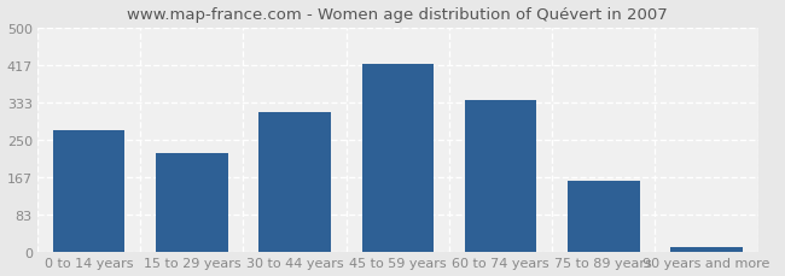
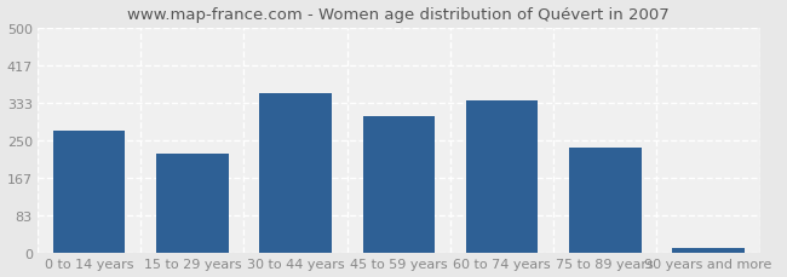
30 to 44 years: 313 -> 355
45 to 59 years: 420 -> 305
75 to 89 years: 158 -> 235
